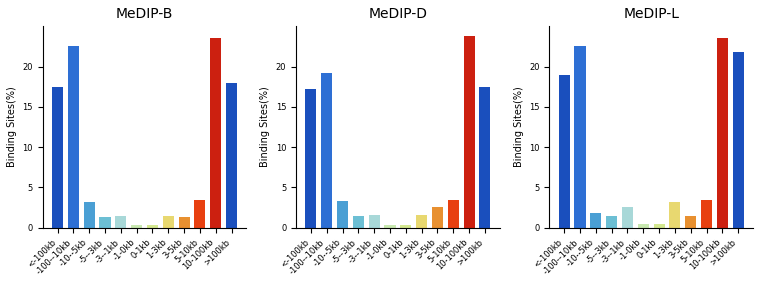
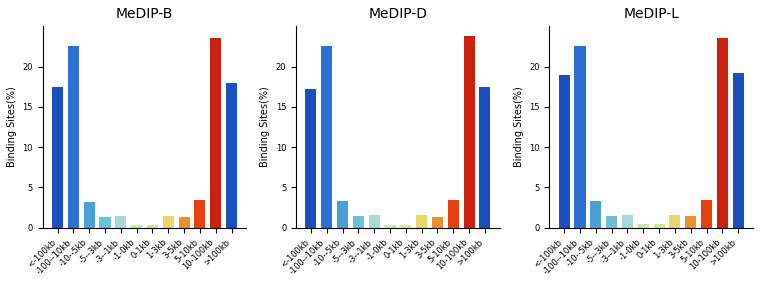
MeDIP-D/-100--10kb: 19.2 -> 22.5
MeDIP-D/3-5kb: 2.6 -> 1.4
MeDIP-L/-10--5kb: 1.8 -> 3.3
MeDIP-L/-3--1kb: 2.6 -> 1.6
MeDIP-L/1-3kb: 3.2 -> 1.6
MeDIP-L/>100kb: 21.8 -> 19.2
